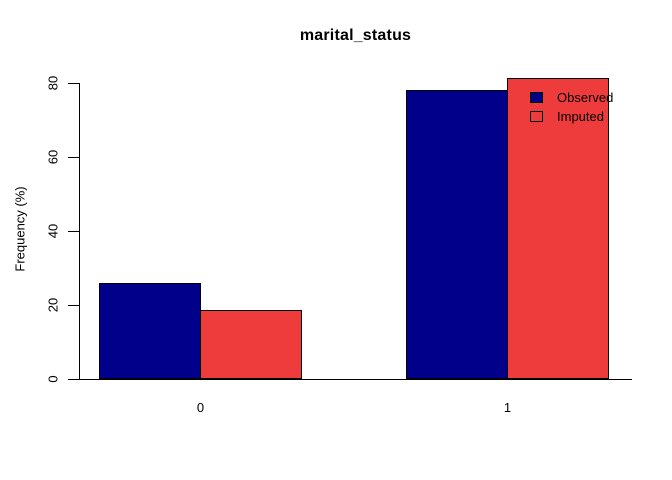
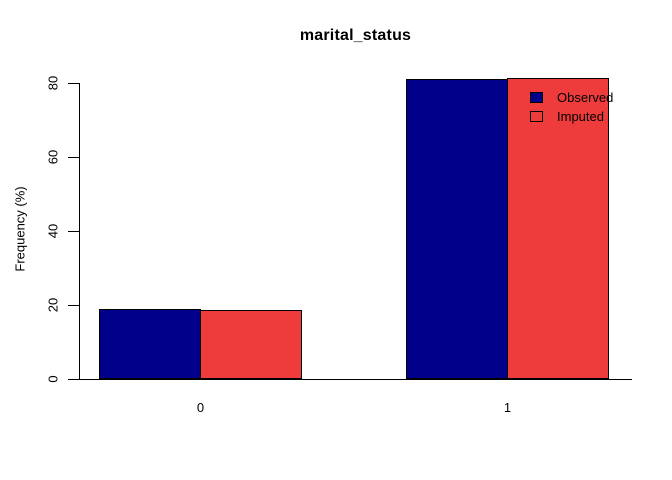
Observed/0: 26 -> 19
Observed/1: 78 -> 81
